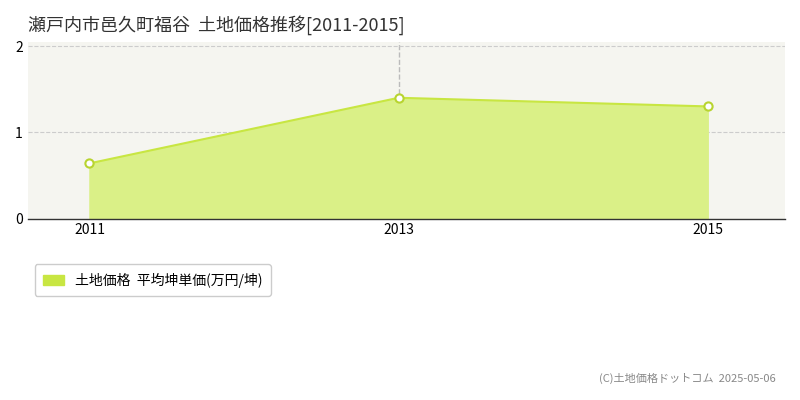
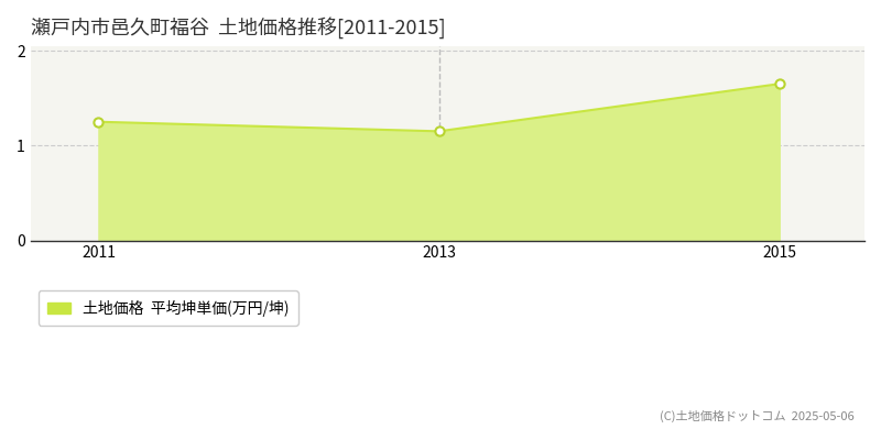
2011: 0.64 -> 1.25
2013: 1.40 -> 1.15
2015: 1.30 -> 1.65
